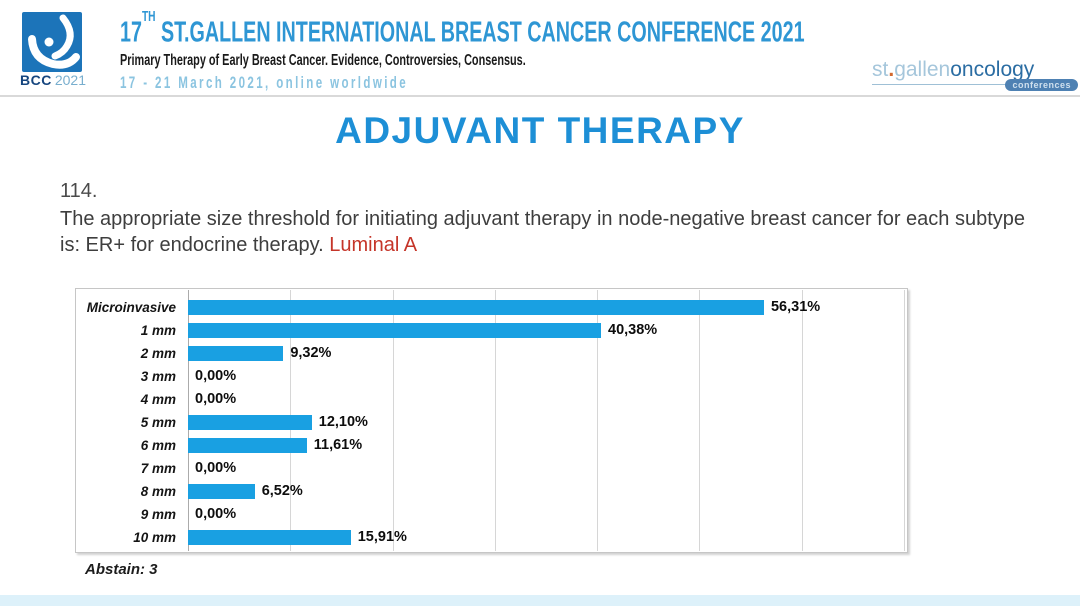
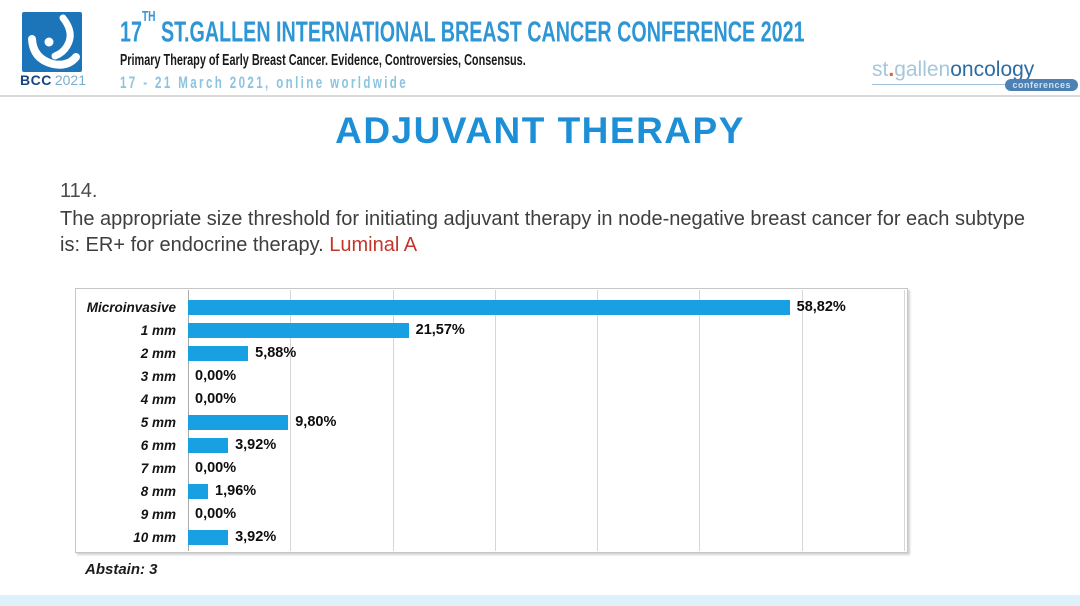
Microinvasive: 56,31% -> 58,82%
1 mm: 40,38% -> 21,57%
2 mm: 9,32% -> 5,88%
5 mm: 12,10% -> 9,80%
6 mm: 11,61% -> 3,92%
8 mm: 6,52% -> 1,96%
10 mm: 15,91% -> 3,92%
